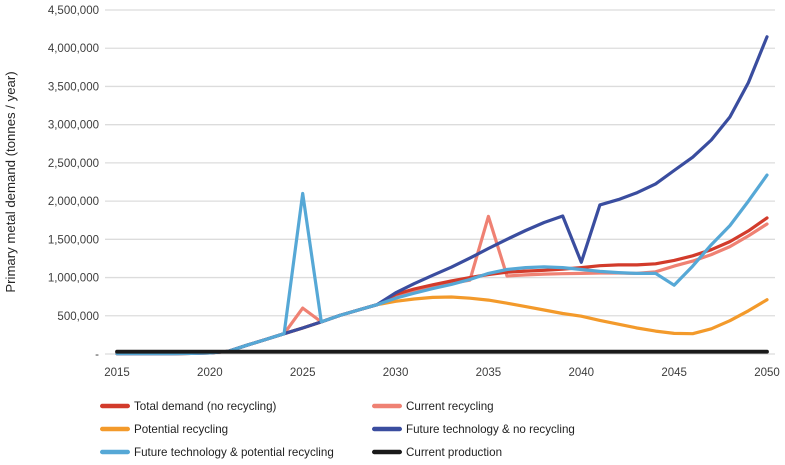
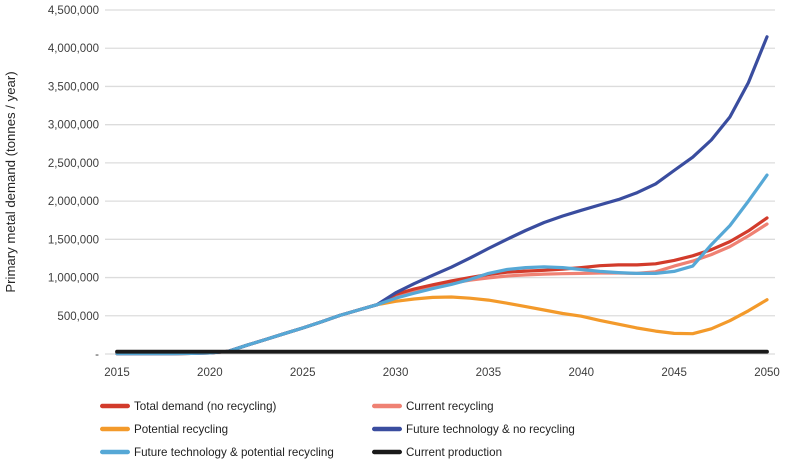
Current recycling/2025: 600000 -> 300000
Future technology & potential recycling/2025: 2100000 -> 300000
Current recycling/2035: 1800000 -> 1000000
Future technology & no recycling/2040: 1200000 -> 1900000
Future technology & potential recycling/2045: 900000 -> 1100000
